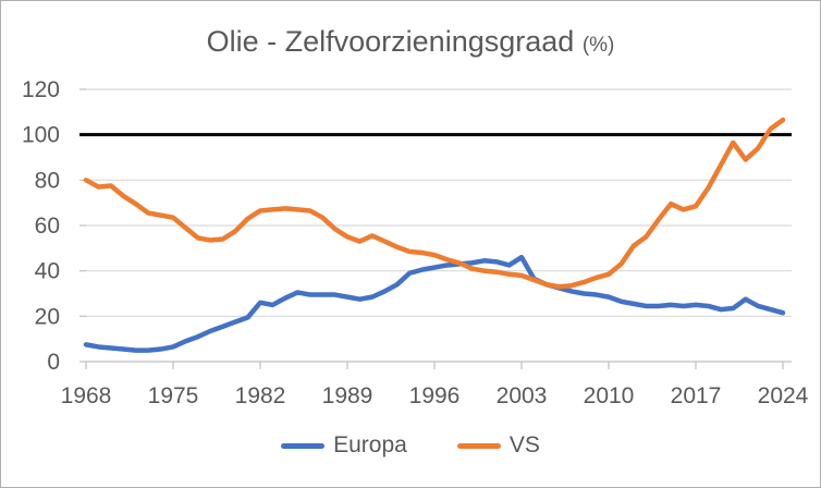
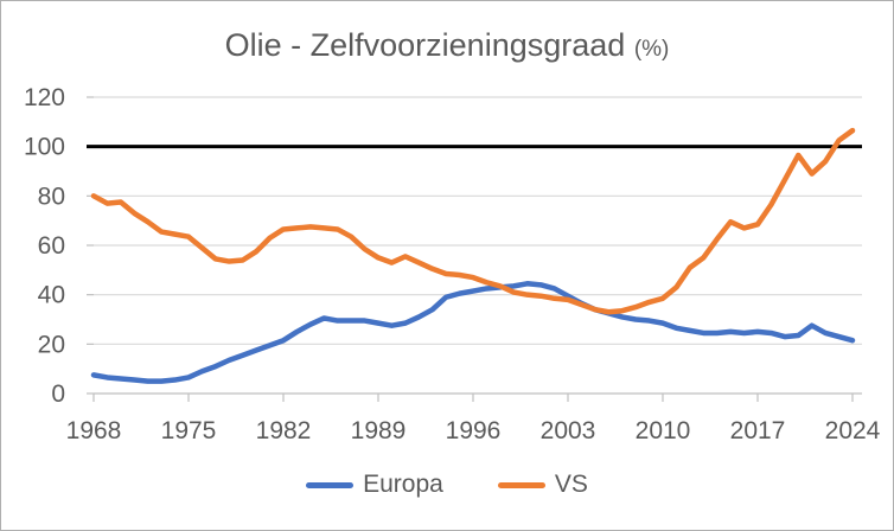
Europa/1982: 26 -> 22
Europa/2003: 46 -> 40
